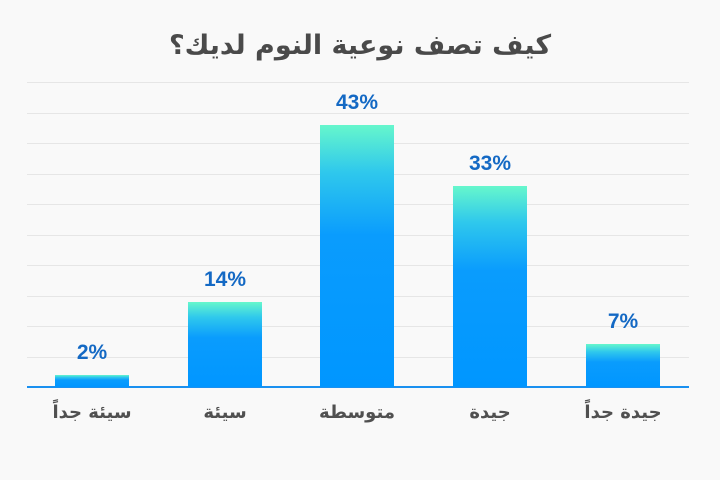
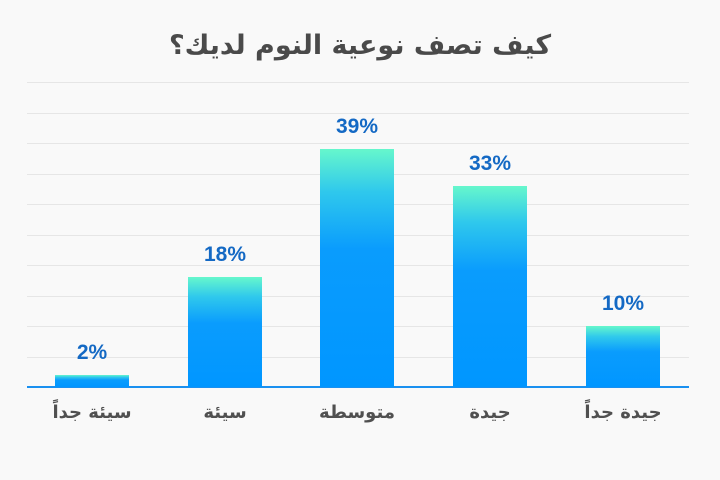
سيئة: 14% -> 18%
متوسطة: 43% -> 39%
جيدة جداً: 7% -> 10%
